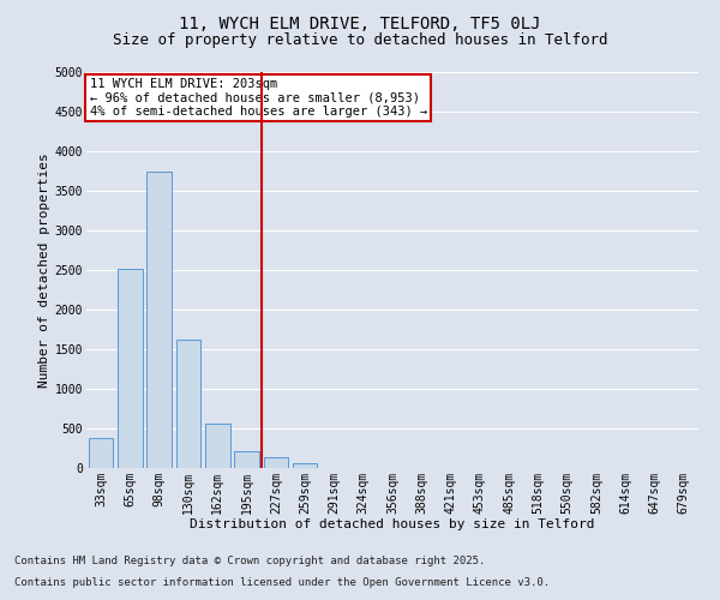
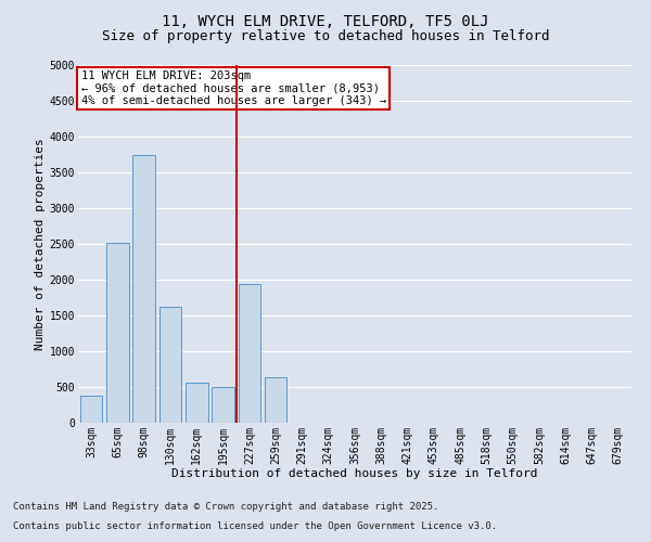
195sqm: 210 -> 500
227sqm: 130 -> 1940
259sqm: 60 -> 640
